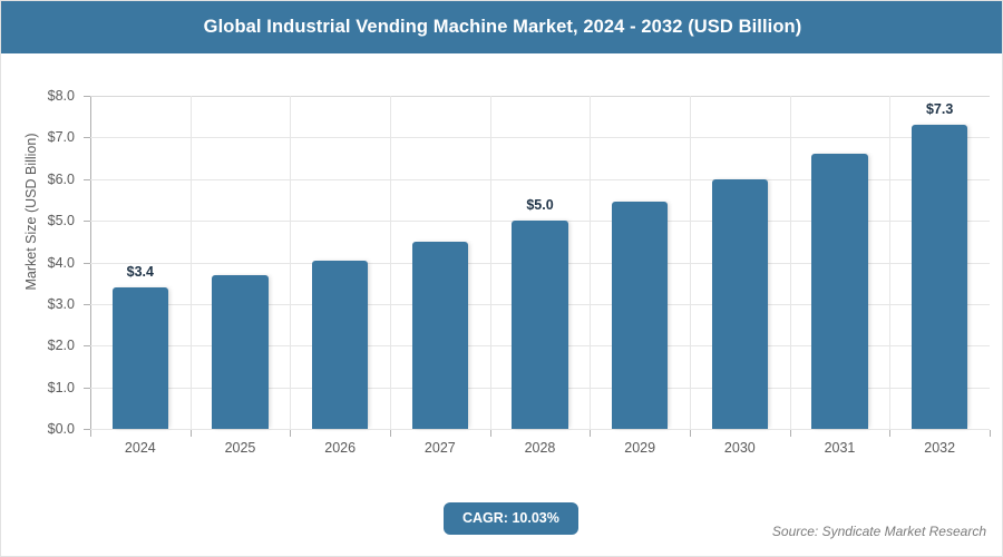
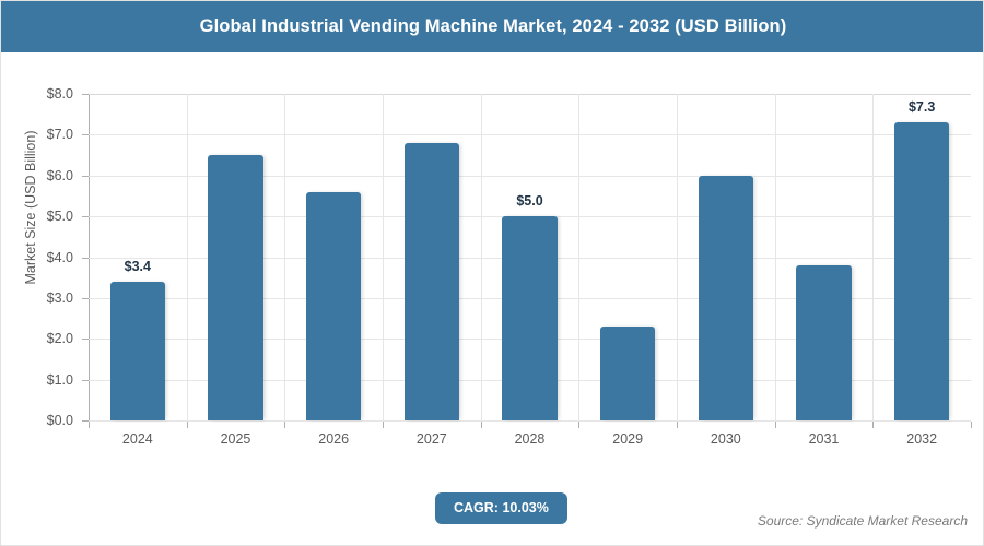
2025: $3.7 -> $6.5
2026: $4.0 -> $5.6
2027: $4.5 -> $6.8
2029: $5.5 -> $2.3
2031: $6.6 -> $3.8
